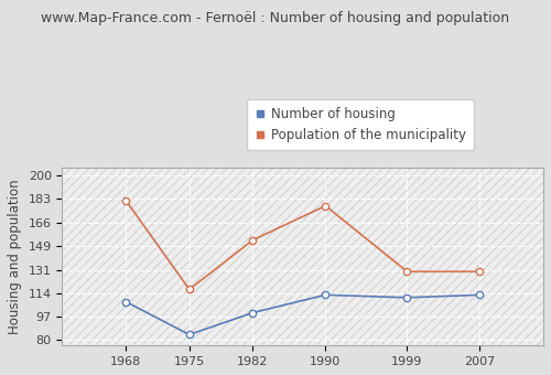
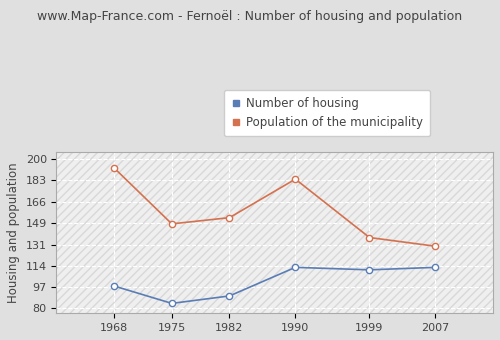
Number of housing/1968: 108 -> 98
Population of the municipality/1968: 182 -> 193
Population of the municipality/1975: 117 -> 148
Number of housing/1982: 100 -> 90
Population of the municipality/1990: 178 -> 184
Population of the municipality/1999: 130 -> 137
